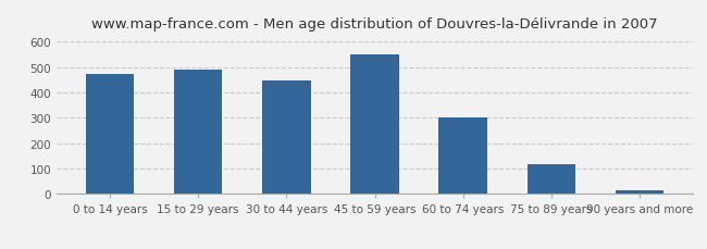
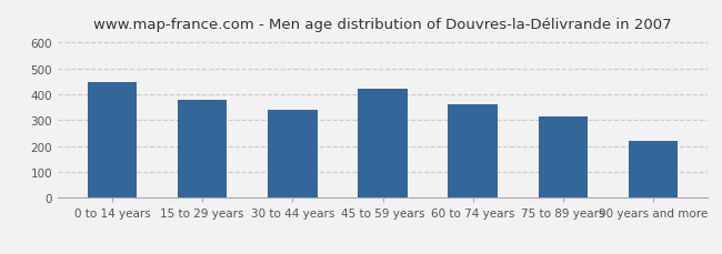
0 to 14 years: 472 -> 445
15 to 29 years: 491 -> 380
30 to 44 years: 446 -> 340
45 to 59 years: 550 -> 420
60 to 74 years: 302 -> 360
75 to 89 years: 118 -> 315
90 years and more: 14 -> 220
